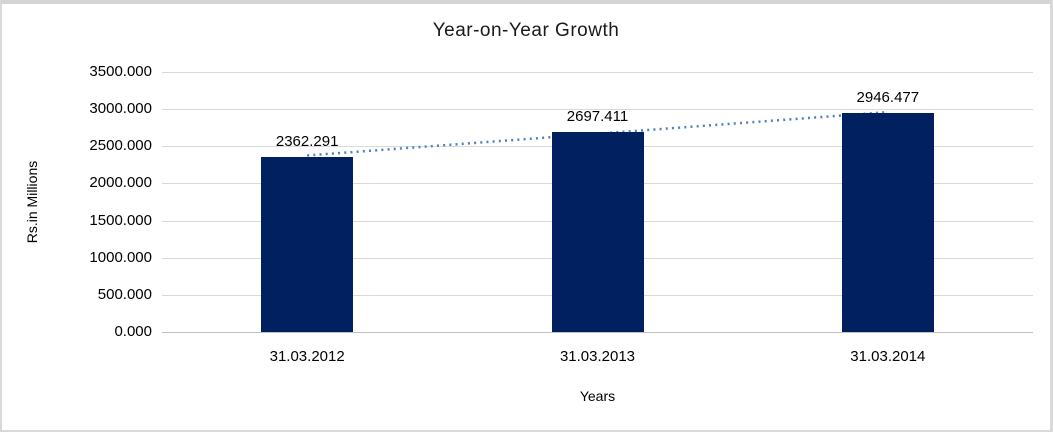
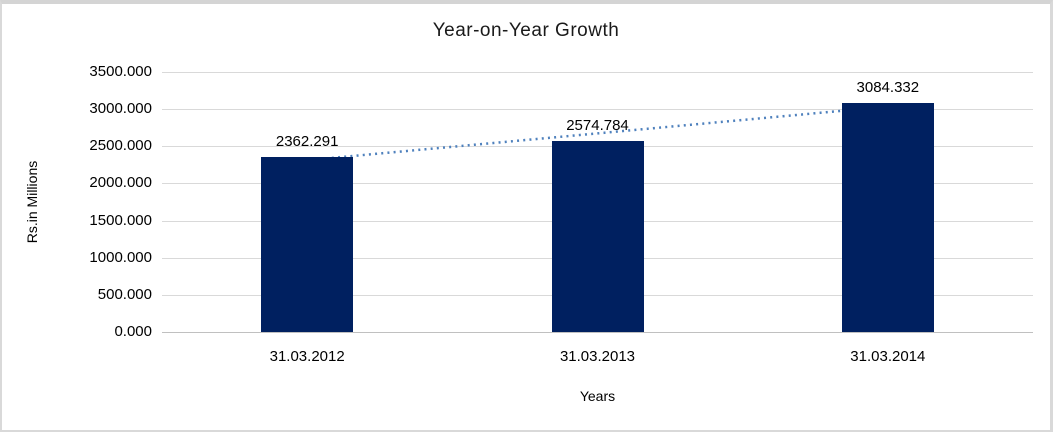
31.03.2013: 2697.411 -> 2574.784
31.03.2014: 2946.477 -> 3084.332
